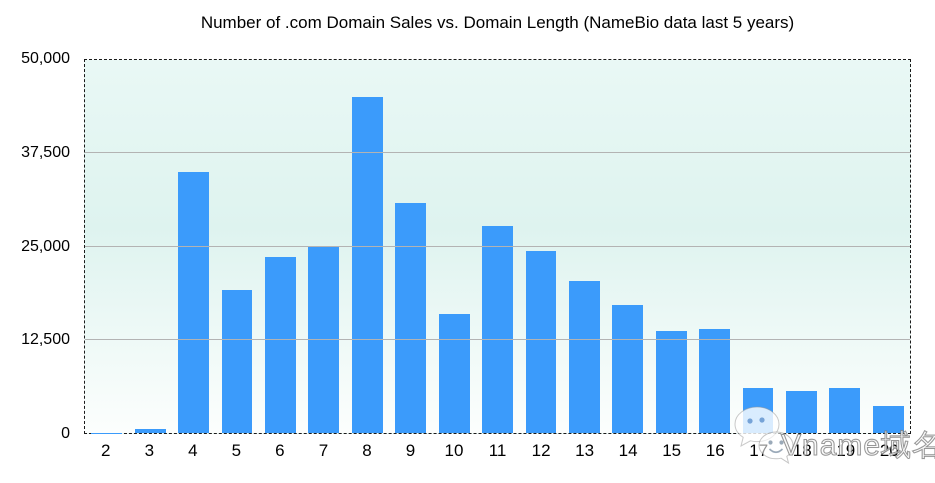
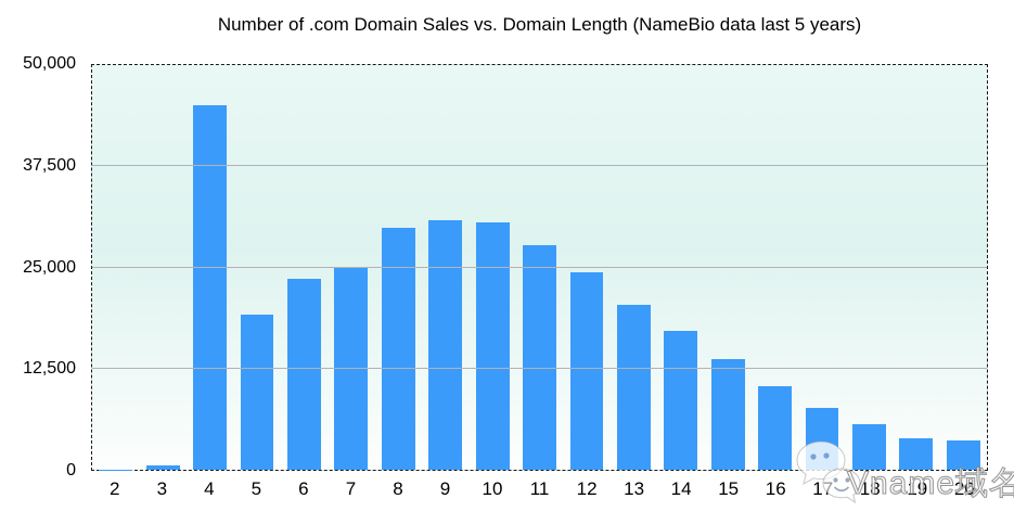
4: 35000 -> 45000
8: 45000 -> 30000
10: 16000 -> 30000
16: 14000 -> 10000
17: 6000 -> 8000
19: 6000 -> 4000
